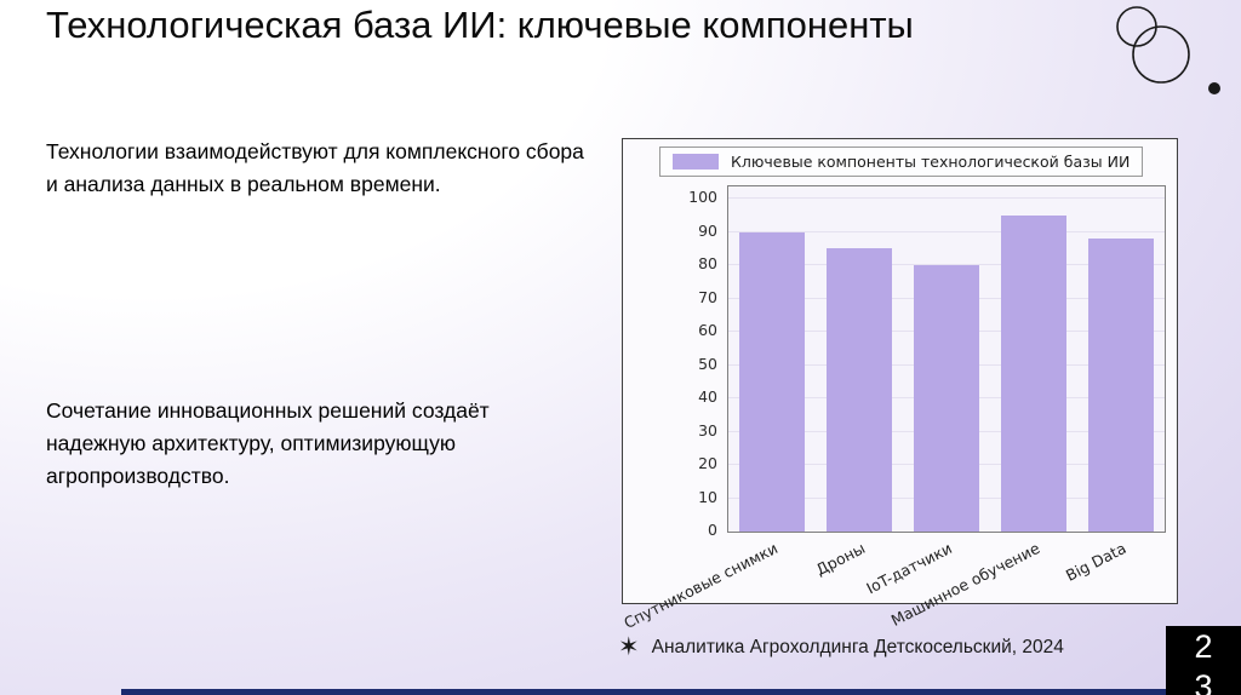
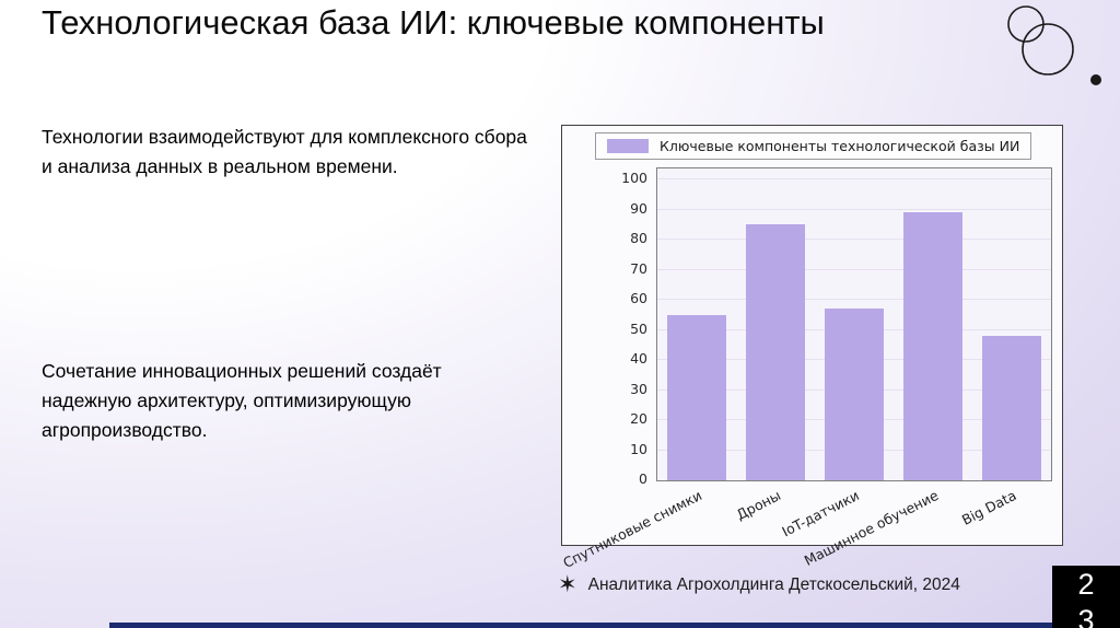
Спутниковые снимки: 90 -> 55
IoT-датчики: 80 -> 57
Машинное обучение: 95 -> 89
Big Data: 88 -> 48
